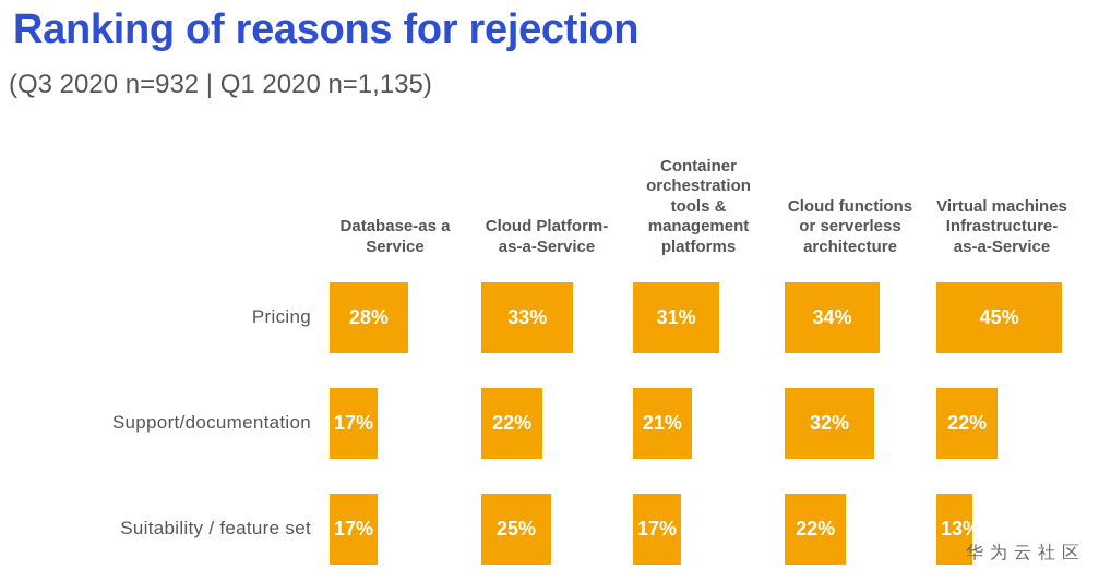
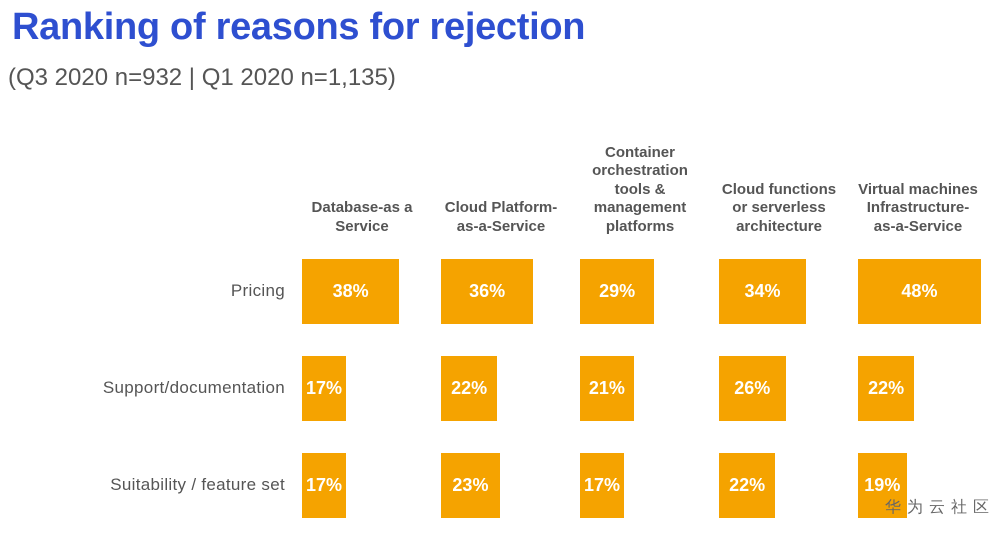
Database-as a Service/Pricing: 28% -> 38%
Cloud Platform- as-a-Service/Pricing: 33% -> 36%
Container orchestration tools & management platforms/Pricing: 31% -> 29%
Virtual machines Infrastructure- as-a-Service/Pricing: 45% -> 48%
Cloud functions or serverless architecture/Support/documentation: 32% -> 26%
Cloud Platform- as-a-Service/Suitability / feature set: 25% -> 23%
Virtual machines Infrastructure- as-a-Service/Suitability / feature set: 13% -> 19%
